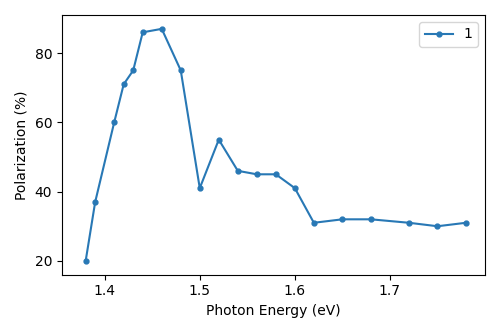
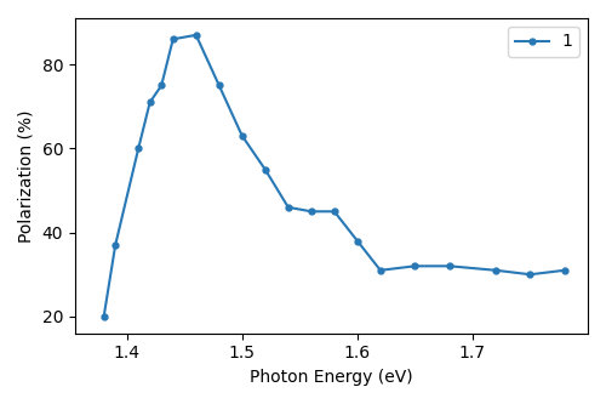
1.5: 41 -> 63
1.6: 41 -> 38
